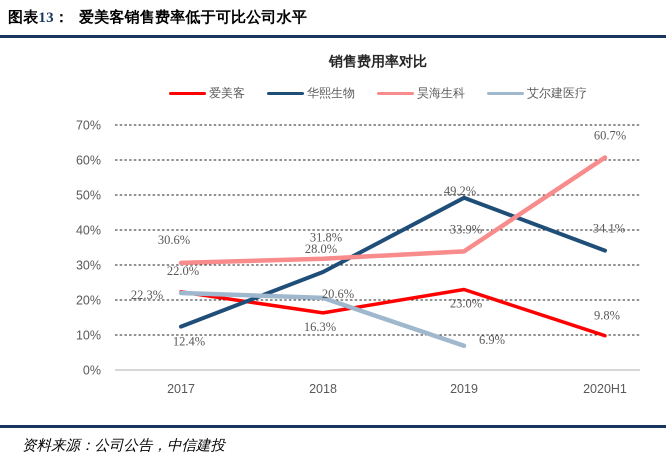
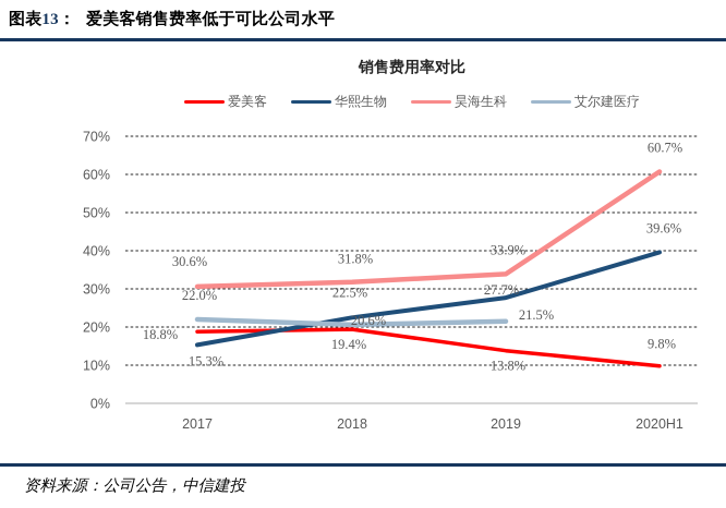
爱美客/2017: 22.3% -> 18.8%
华熙生物/2017: 12.4% -> 15.3%
爱美客/2018: 16.3% -> 19.4%
华熙生物/2018: 28.0% -> 22.5%
爱美客/2019: 23.0% -> 13.8%
华熙生物/2019: 49.2% -> 27.7%
艾尔建医疗/2019: 6.9% -> 21.5%
华熙生物/2020H1: 34.1% -> 39.6%
